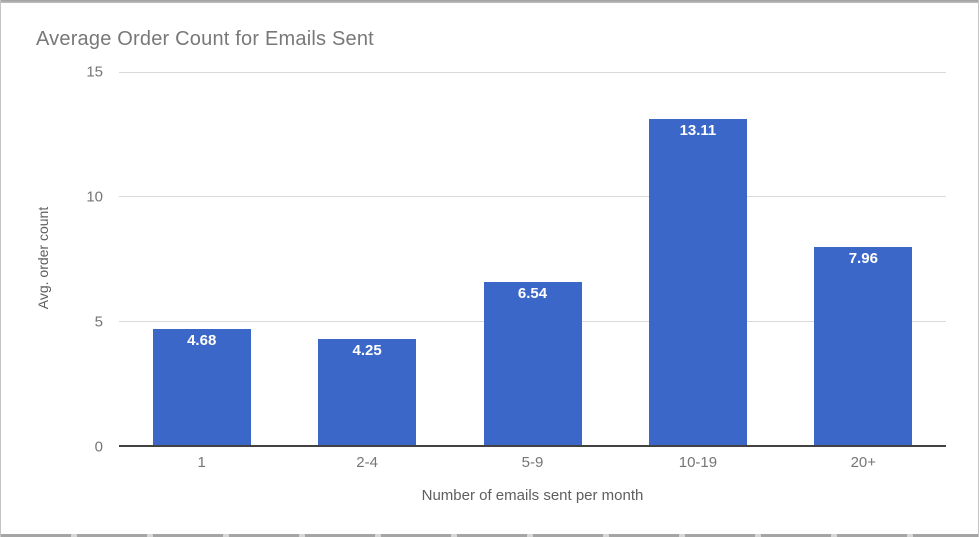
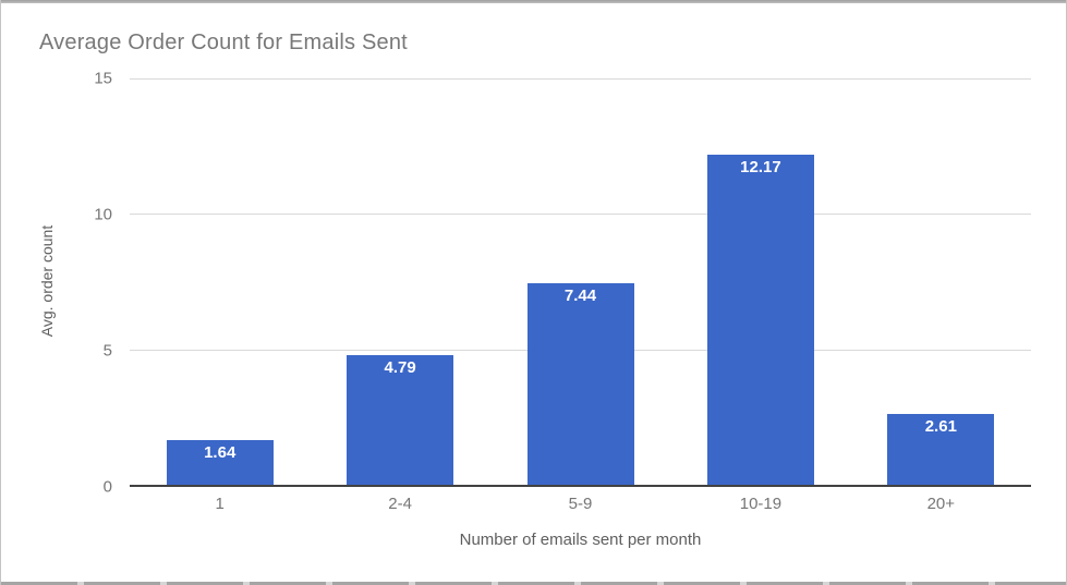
1: 4.68 -> 1.64
2-4: 4.25 -> 4.79
5-9: 6.54 -> 7.44
10-19: 13.11 -> 12.17
20+: 7.96 -> 2.61
